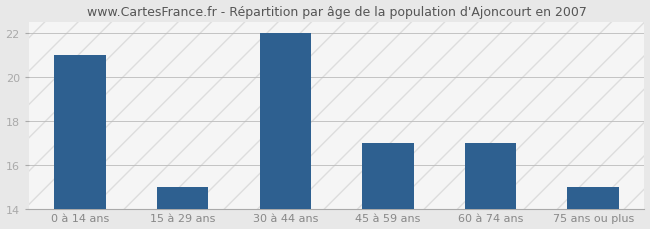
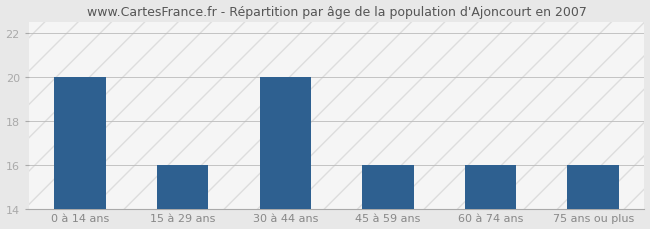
0 à 14 ans: 21 -> 20
15 à 29 ans: 15 -> 16
30 à 44 ans: 22 -> 20
45 à 59 ans: 17 -> 16
60 à 74 ans: 17 -> 16
75 ans ou plus: 15 -> 16
